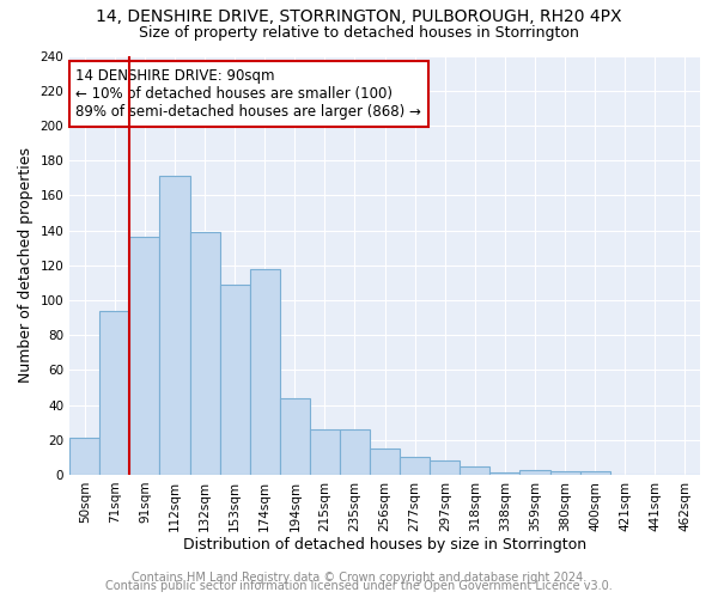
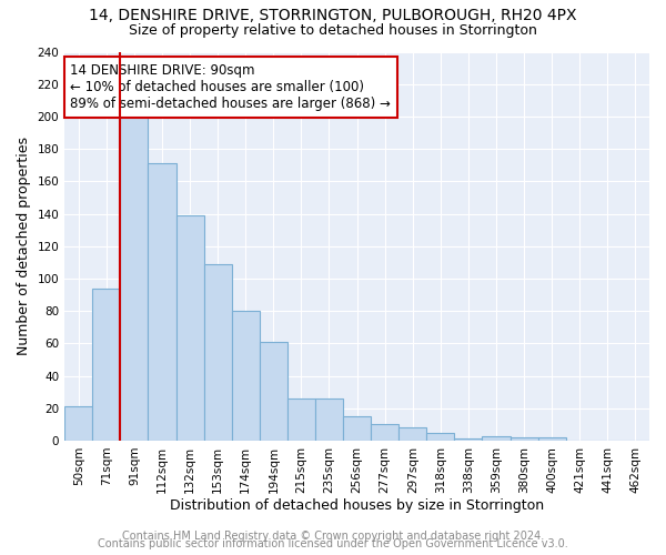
91sqm: 136 -> 201
174sqm: 118 -> 80
194sqm: 44 -> 61
